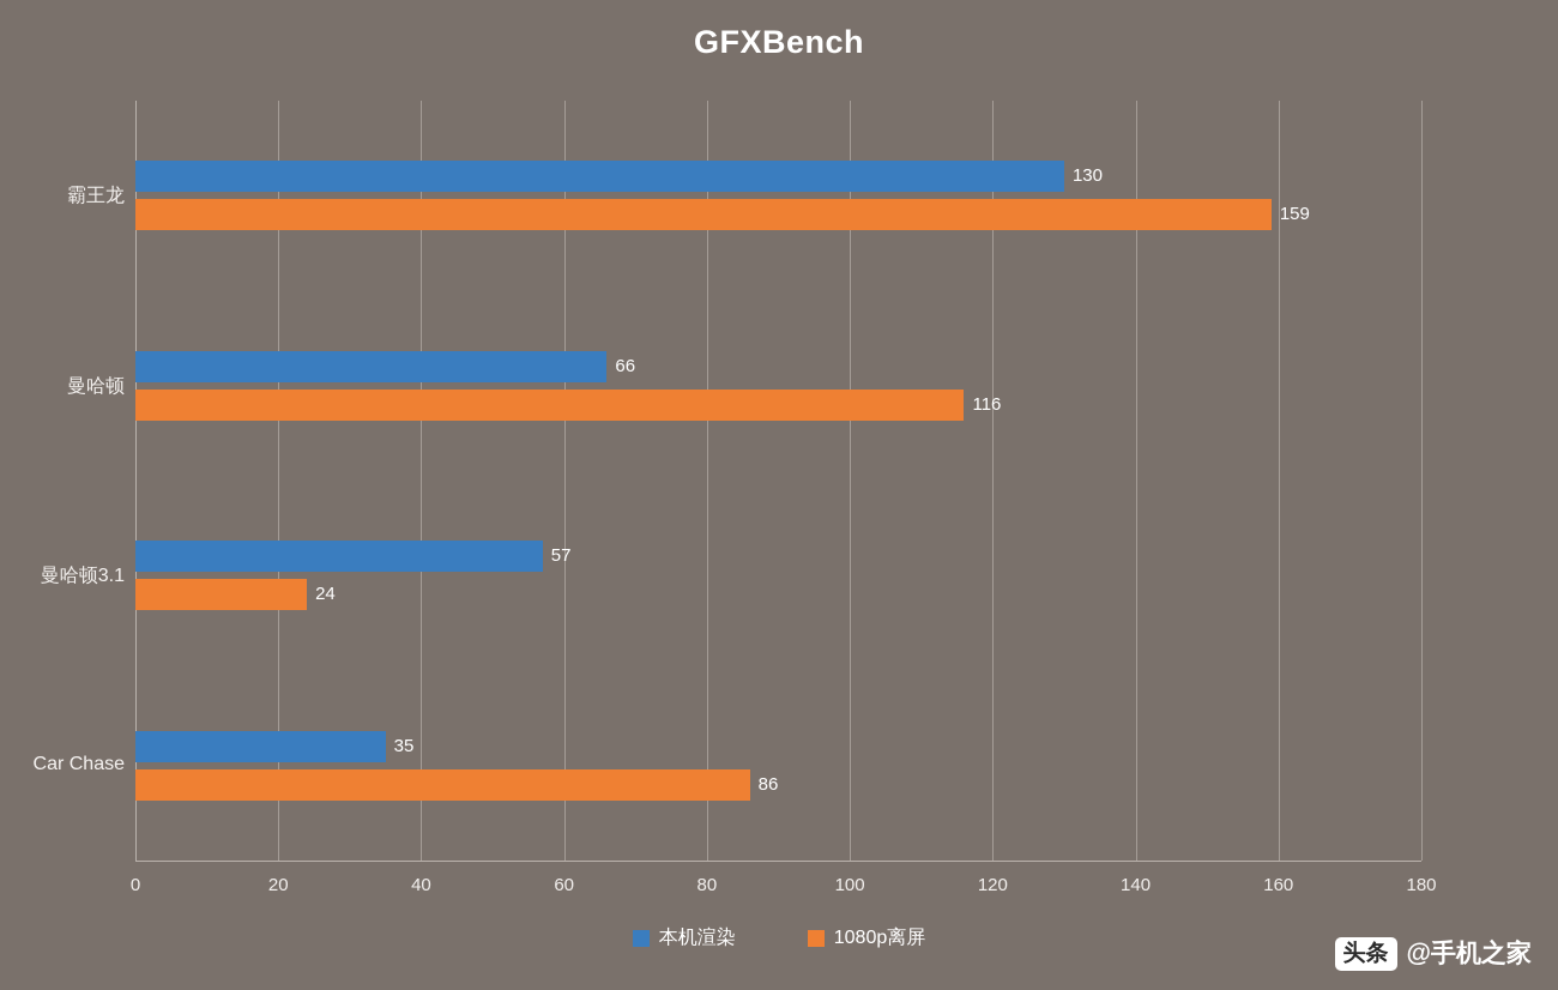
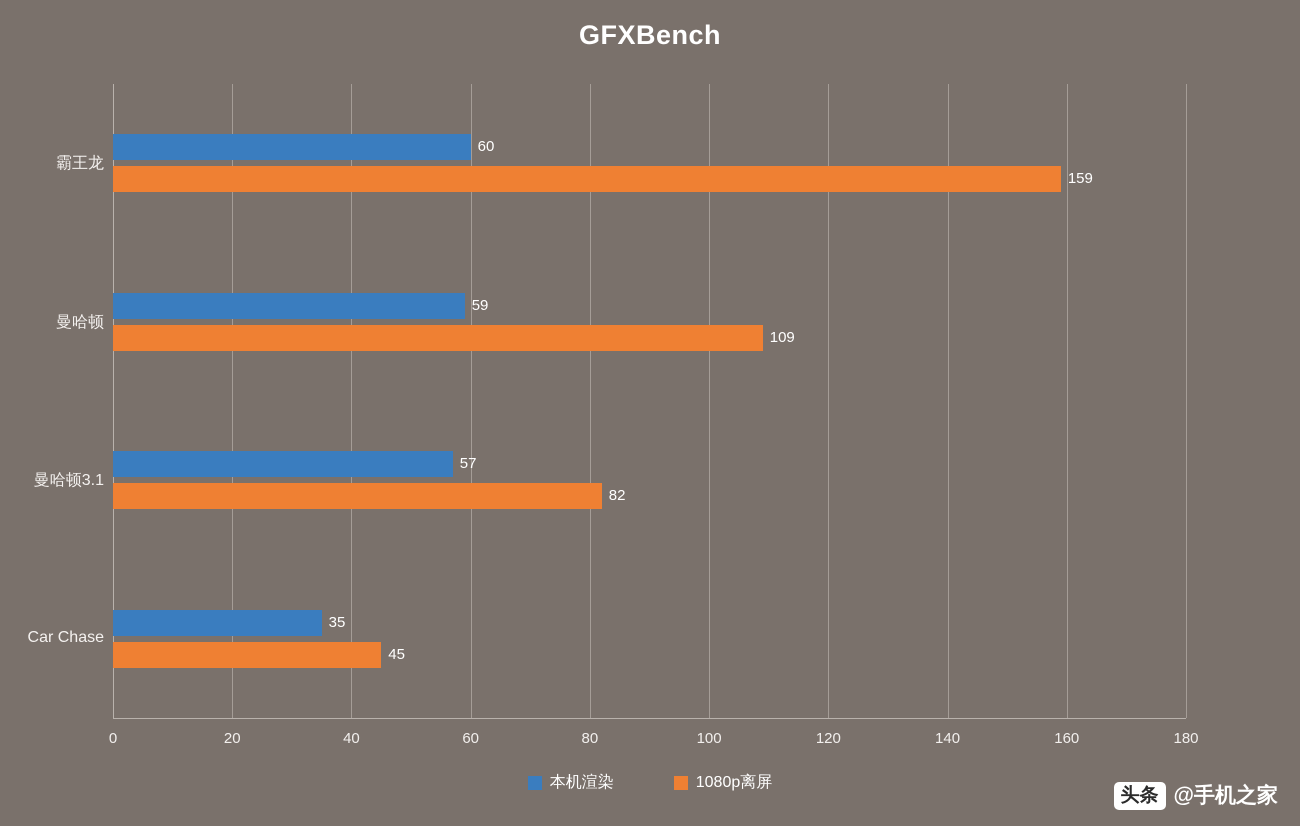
本机渲染/霸王龙: 130 -> 60
本机渲染/曼哈顿: 66 -> 59
1080p离屏/曼哈顿: 116 -> 109
1080p离屏/曼哈顿3.1: 24 -> 82
1080p离屏/Car Chase: 86 -> 45
